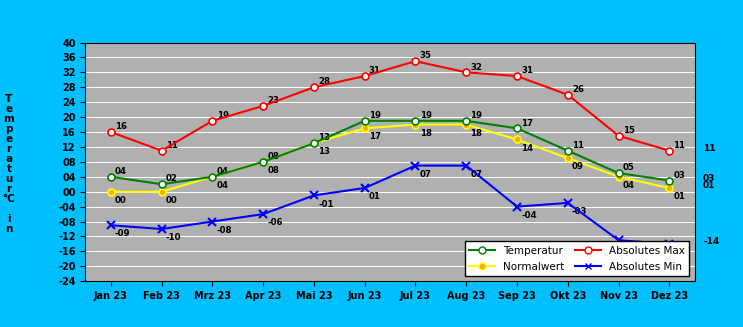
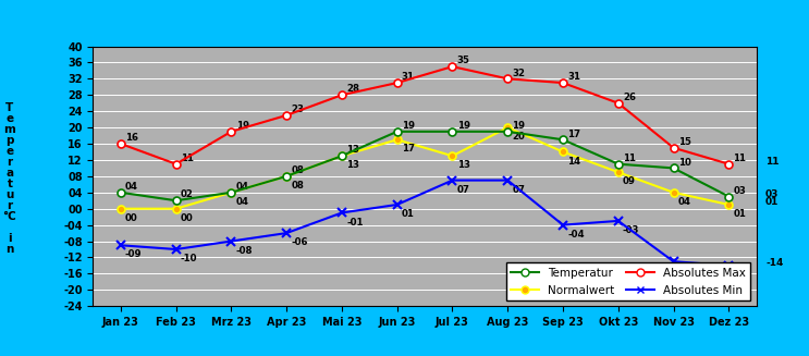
Normalwert/Jul 23: 18 -> 13
Normalwert/Aug 23: 18 -> 20
Temperatur/Nov 23: 05 -> 10
